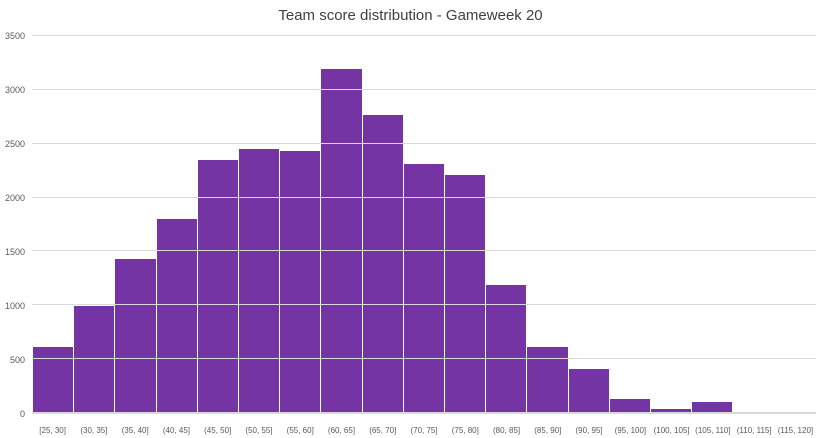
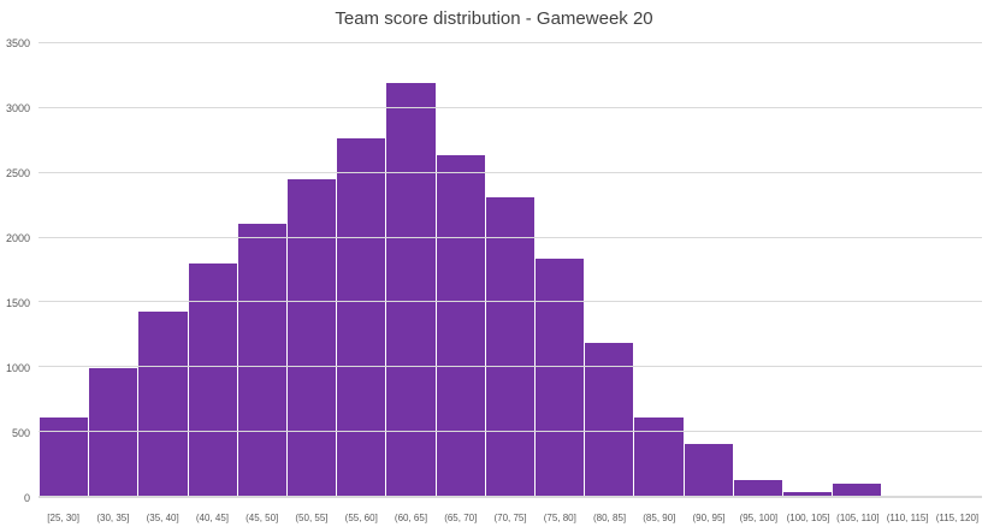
(45, 50]: 2360 -> 2120
(55, 60]: 2440 -> 2780
(65, 70]: 2780 -> 2650
(75, 80]: 2220 -> 1850
